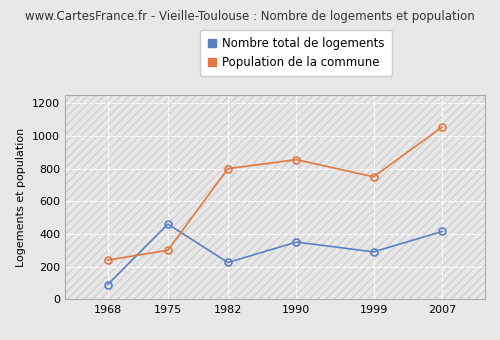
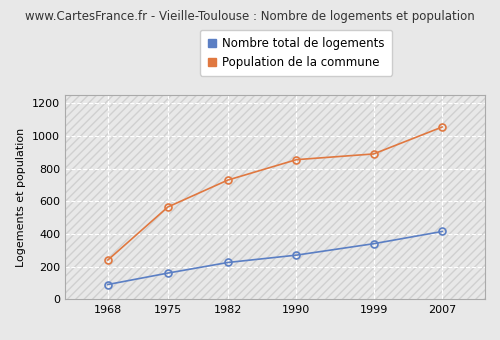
Nombre total de logements/1975: 460 -> 160
Population de la commune/1975: 300 -> 560
Population de la commune/1982: 800 -> 730
Nombre total de logements/1990: 350 -> 270
Nombre total de logements/1999: 290 -> 340
Population de la commune/1999: 750 -> 890
